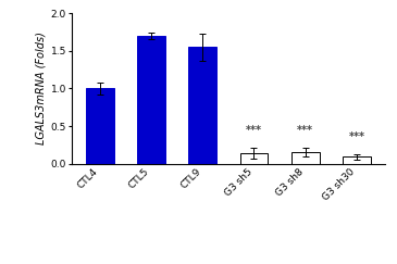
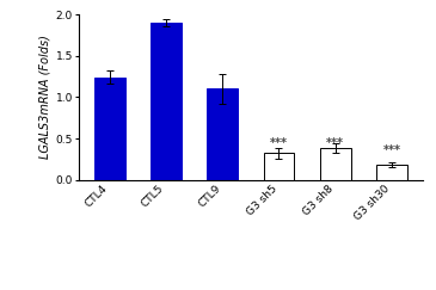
CTL4: 1.00 -> 1.24
CTL5: 1.70 -> 1.90
CTL9: 1.55 -> 1.10
G3 sh5: 0.14 -> 0.32
G3 sh8: 0.15 -> 0.38
G3 sh30: 0.09 -> 0.18
